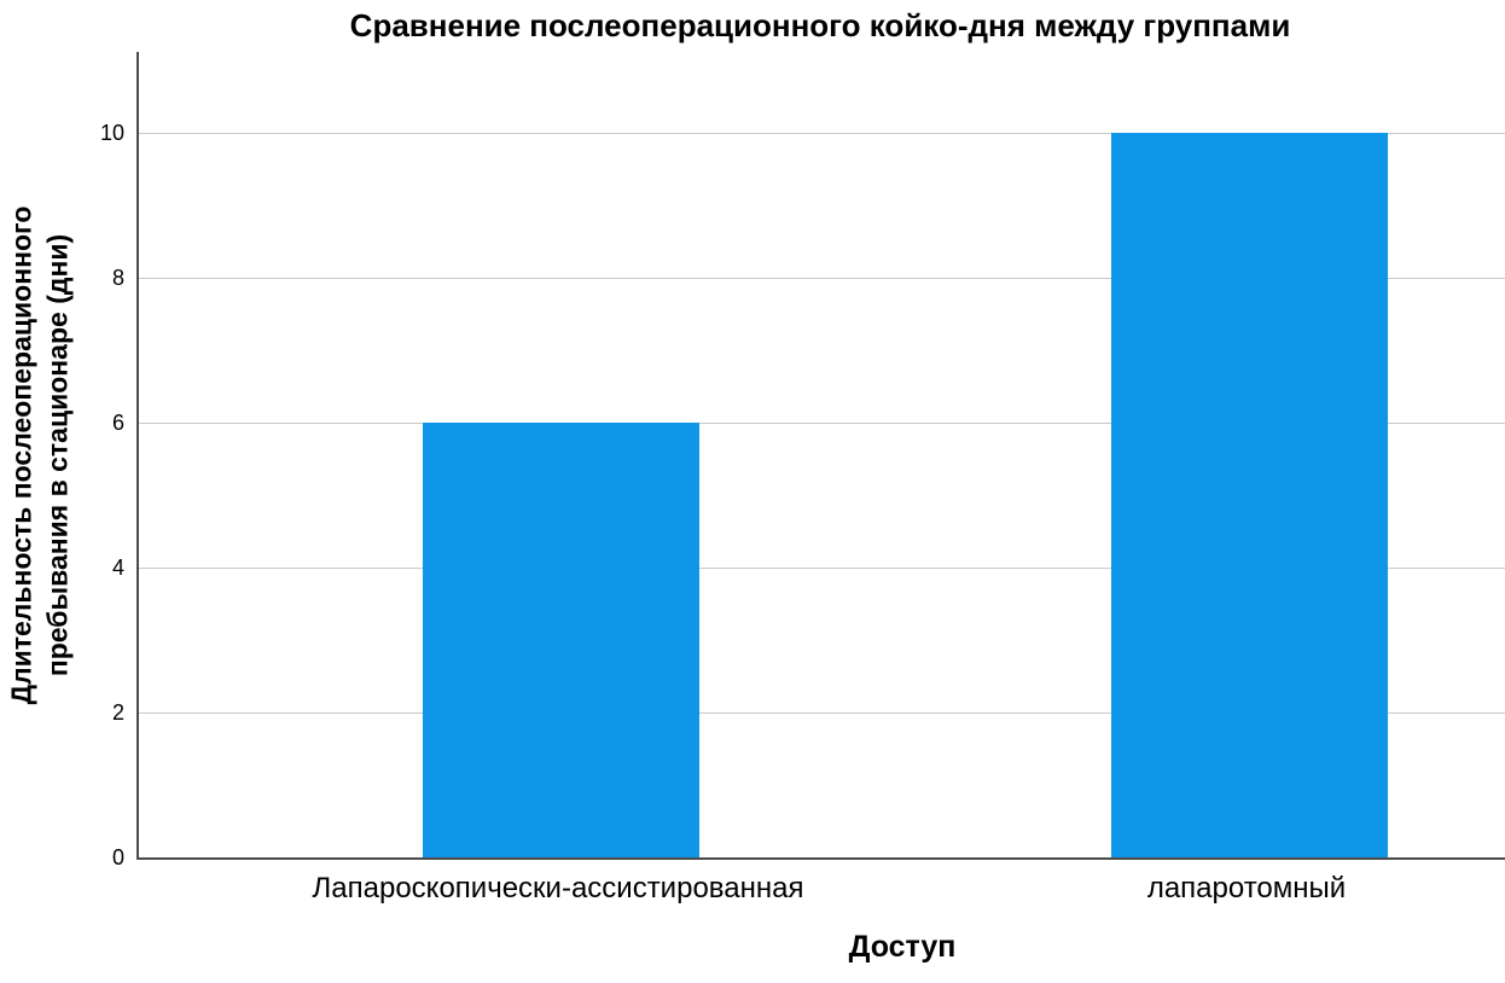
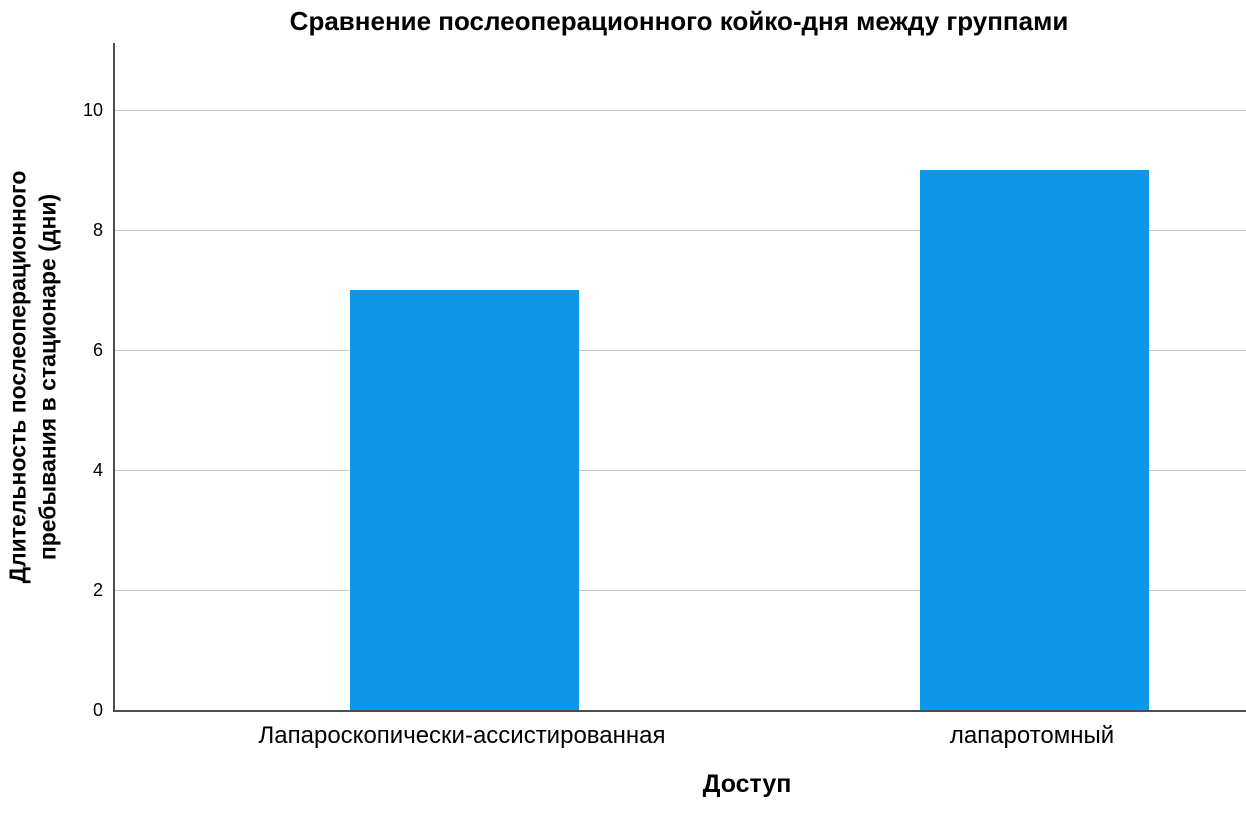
Лапароскопически-ассистированная: 6 -> 7
лапаротомный: 10 -> 9
